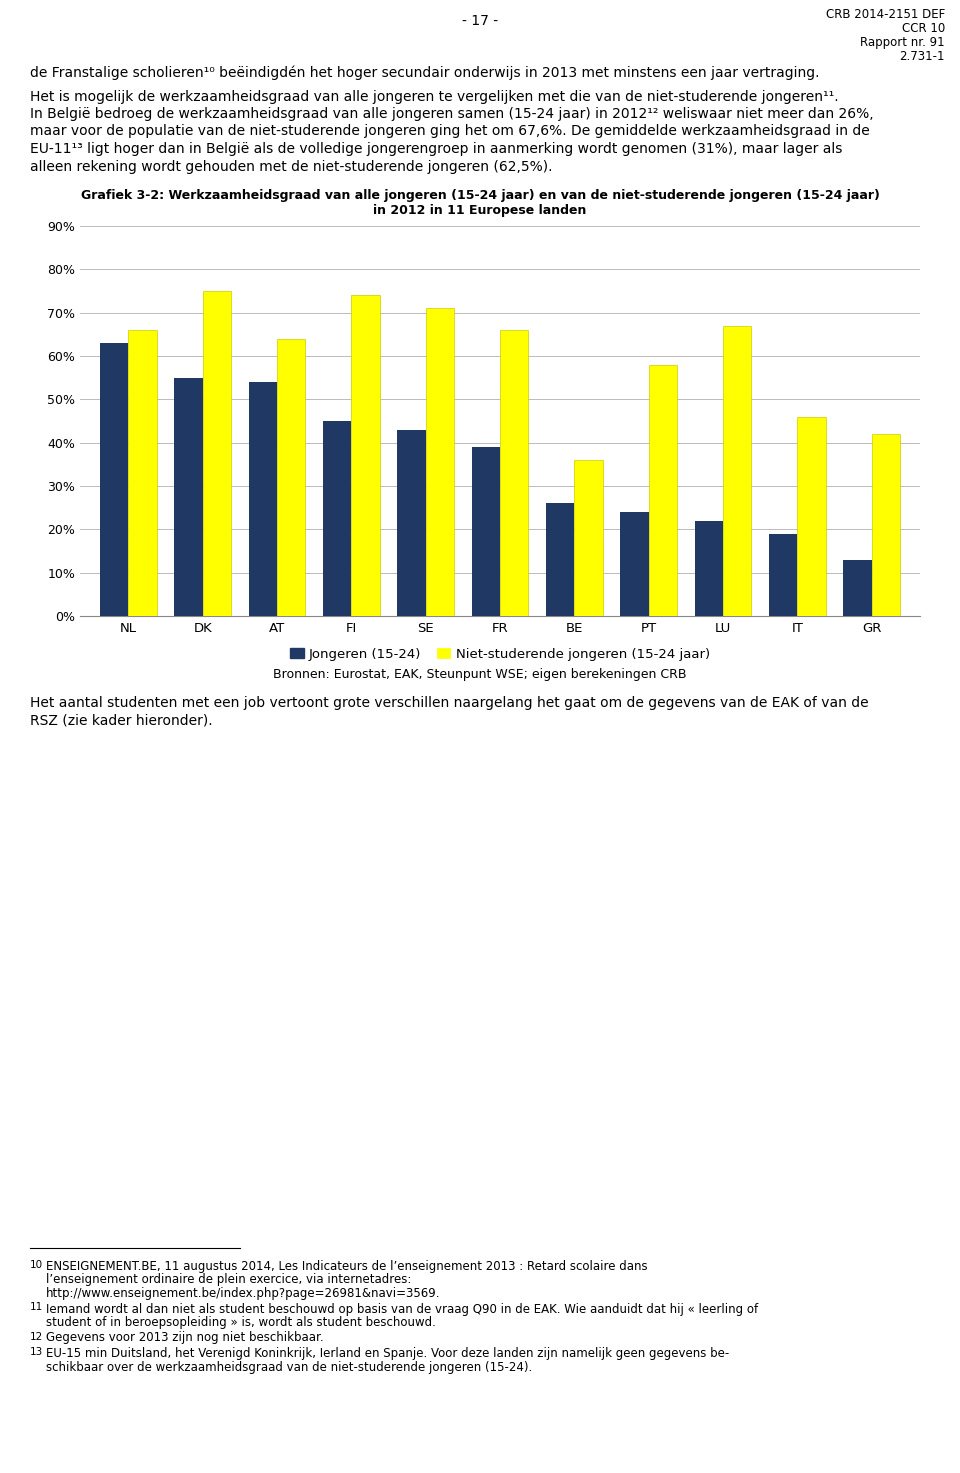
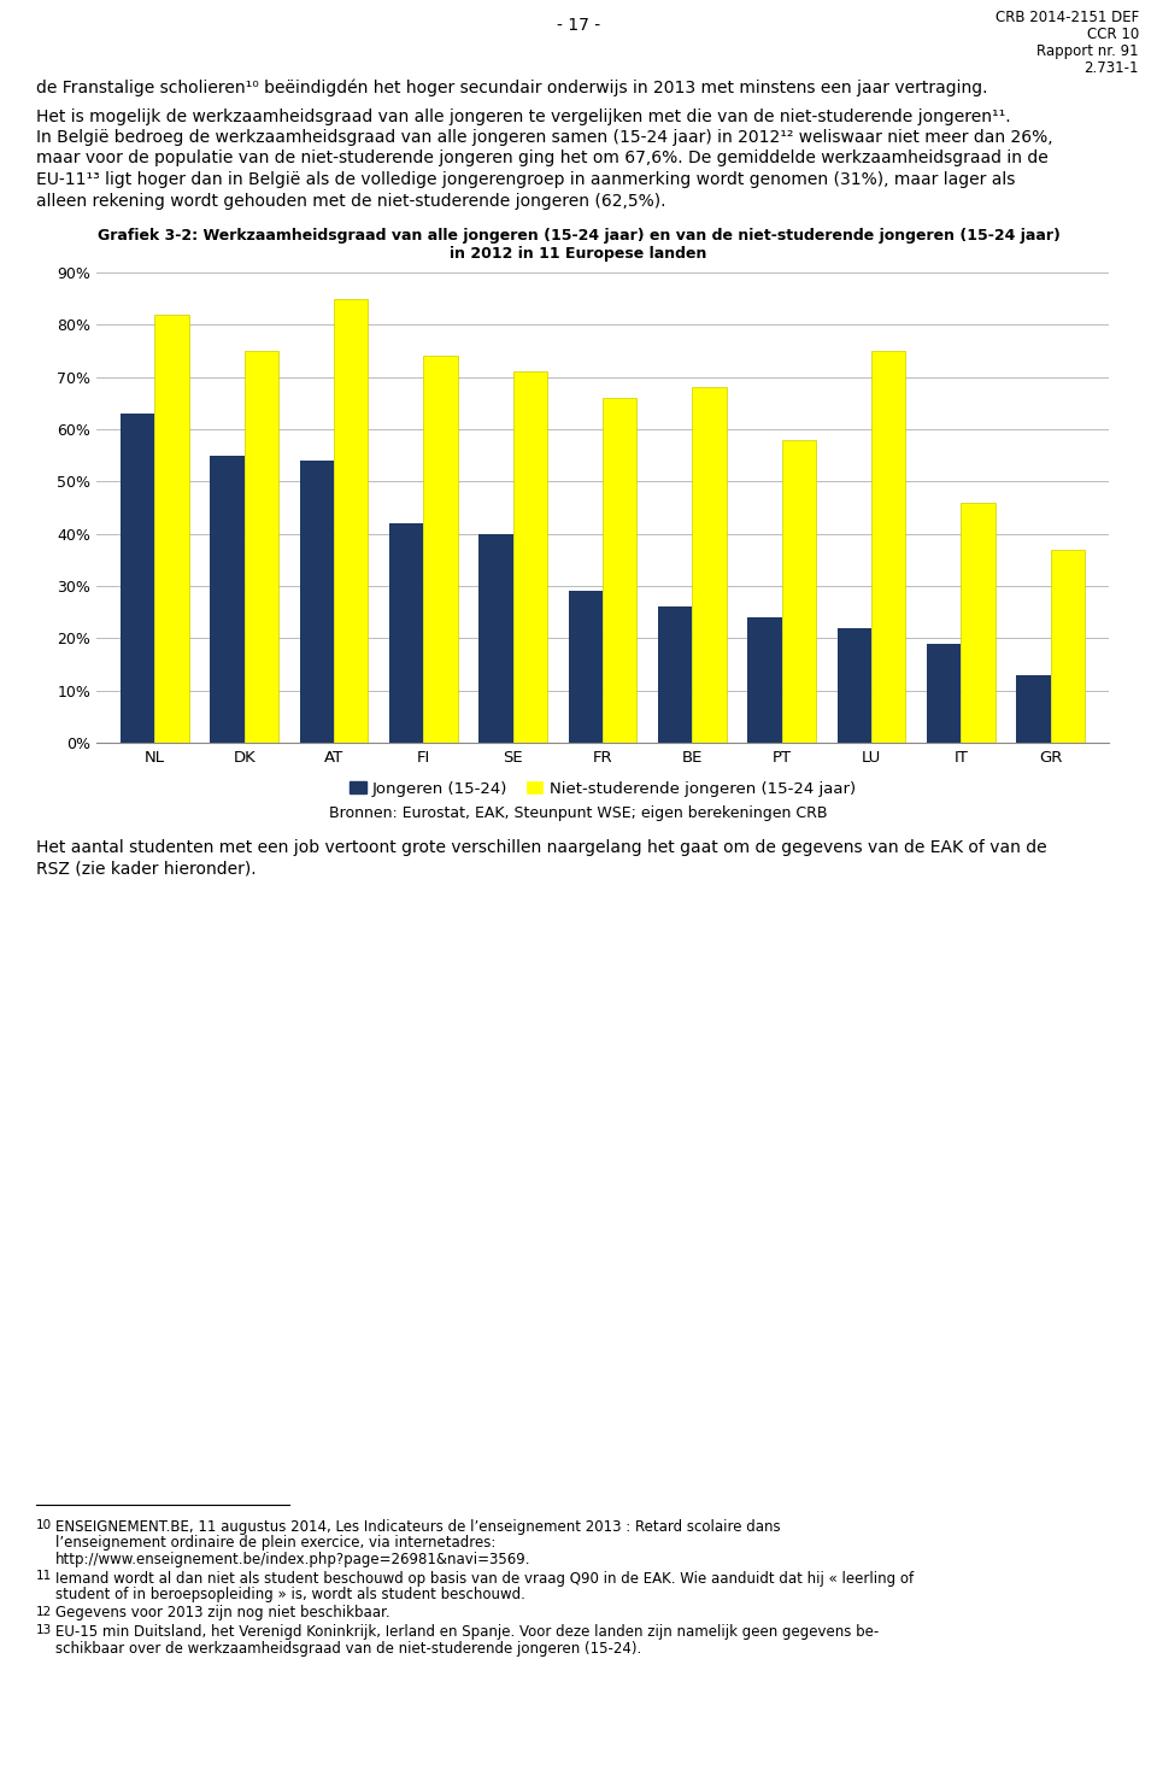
Niet-studerende jongeren (15-24 jaar)/NL: 66% -> 82%
Niet-studerende jongeren (15-24 jaar)/AT: 64% -> 85%
Jongeren (15-24)/FI: 45% -> 42%
Jongeren (15-24)/SE: 43% -> 40%
Jongeren (15-24)/FR: 39% -> 29%
Niet-studerende jongeren (15-24 jaar)/BE: 36% -> 68%
Niet-studerende jongeren (15-24 jaar)/LU: 67% -> 75%
Niet-studerende jongeren (15-24 jaar)/GR: 42% -> 37%
